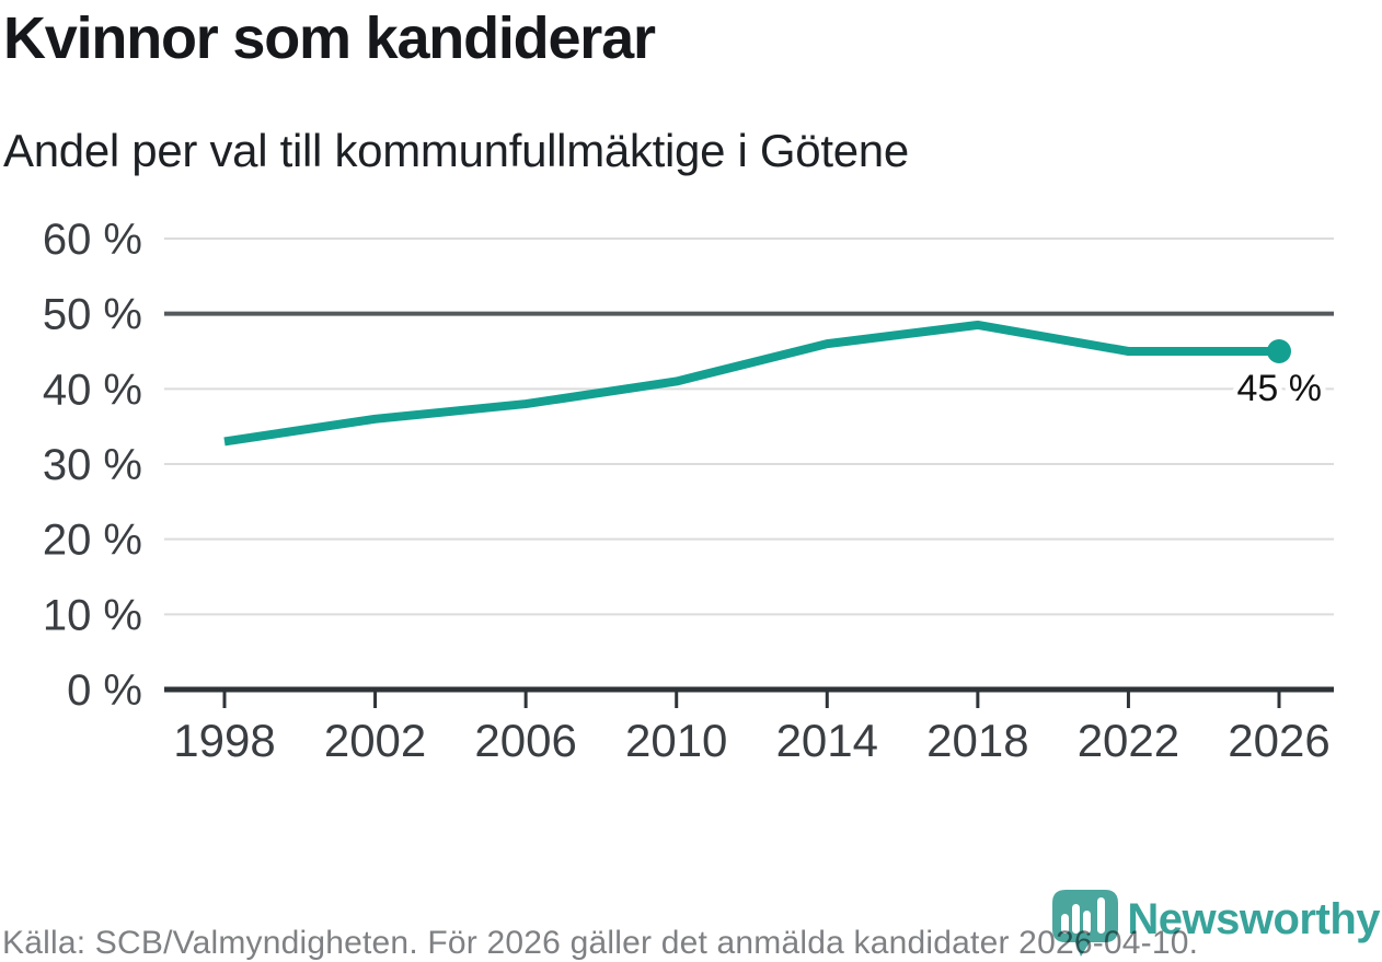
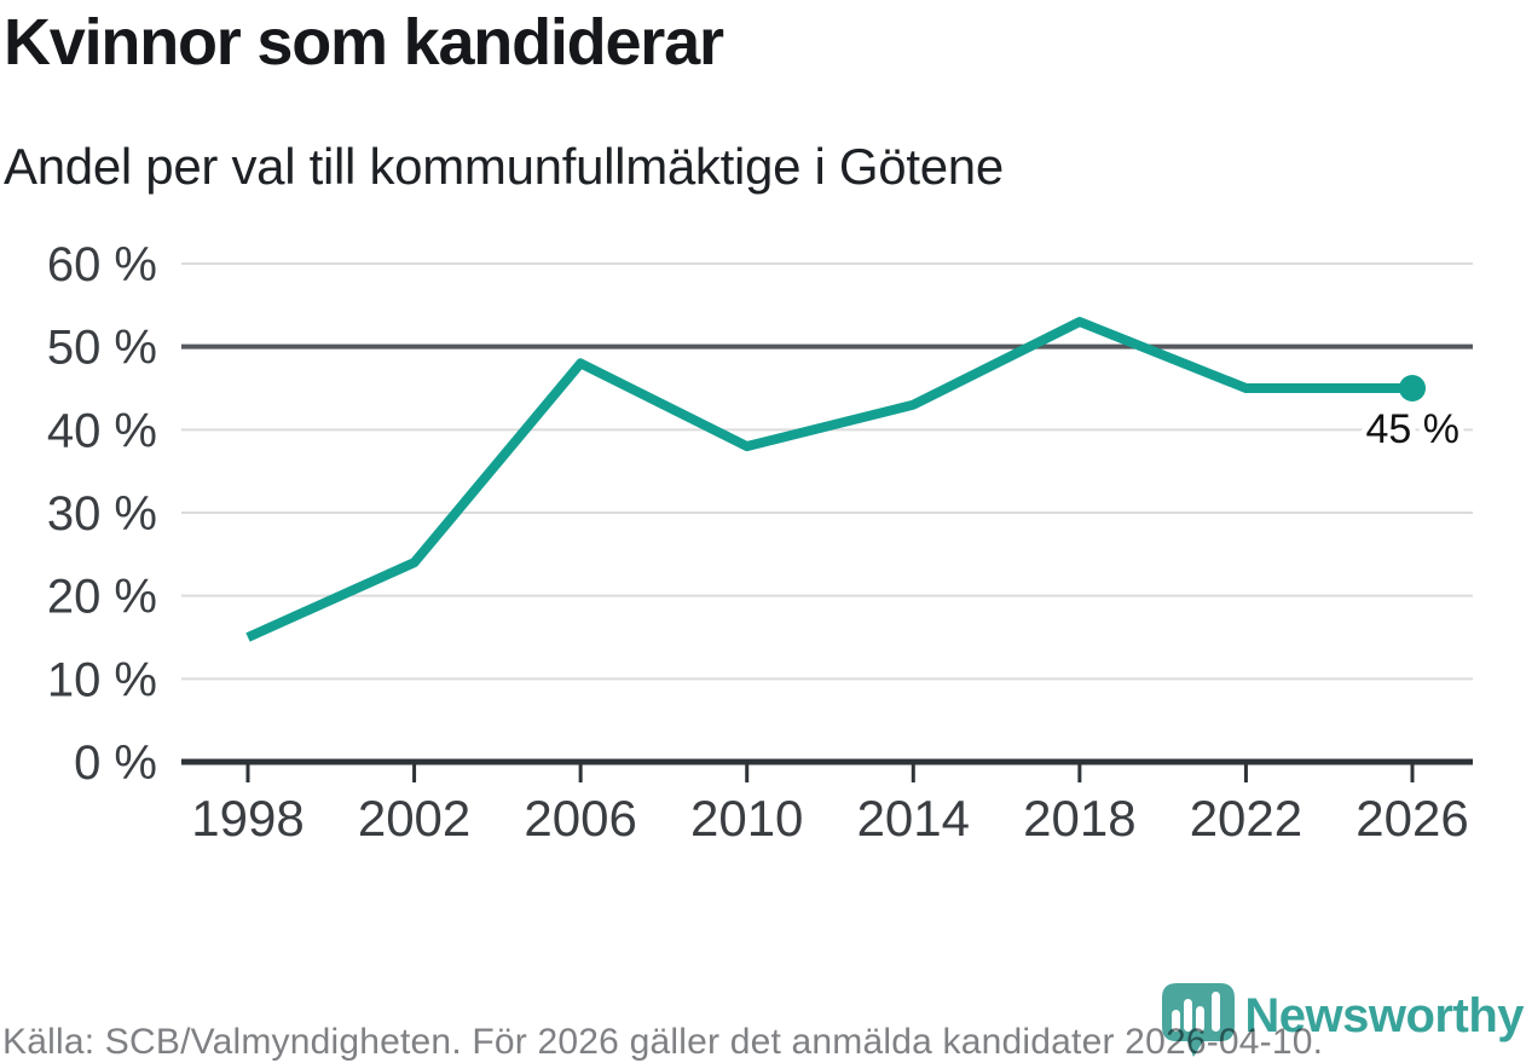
1998: 33% -> 15%
2002: 36% -> 24%
2006: 38% -> 48%
2010: 41% -> 38%
2014: 46% -> 43%
2018: 48% -> 53%
